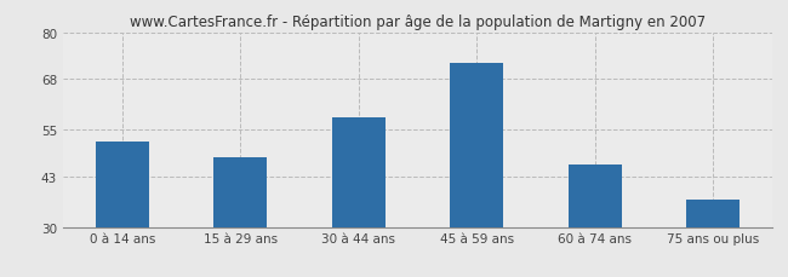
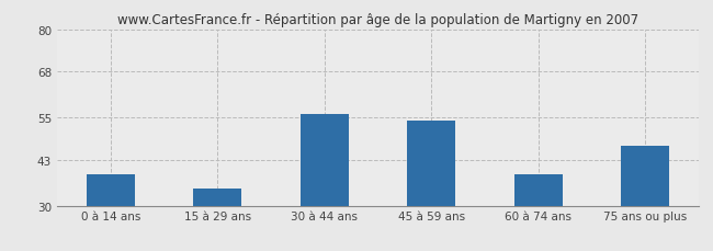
0 à 14 ans: 52 -> 39
15 à 29 ans: 48 -> 35
30 à 44 ans: 58 -> 56
45 à 59 ans: 72 -> 54
60 à 74 ans: 46 -> 39
75 ans ou plus: 37 -> 47
